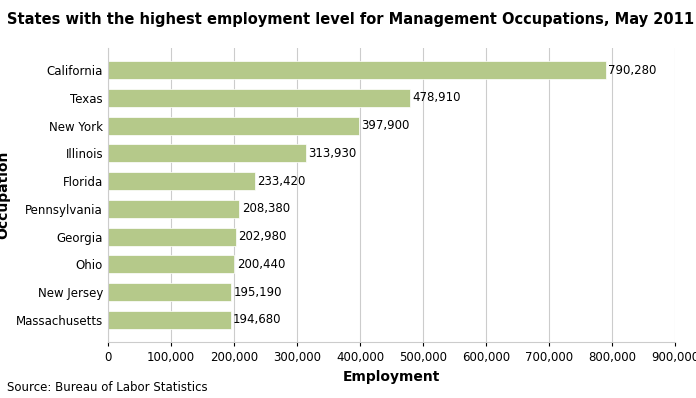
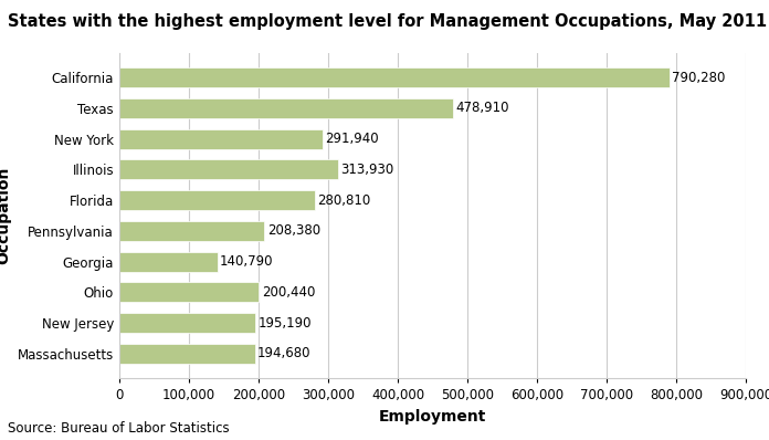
New York: 397,900 -> 291,940
Florida: 233,420 -> 280,810
Georgia: 202,980 -> 140,790
